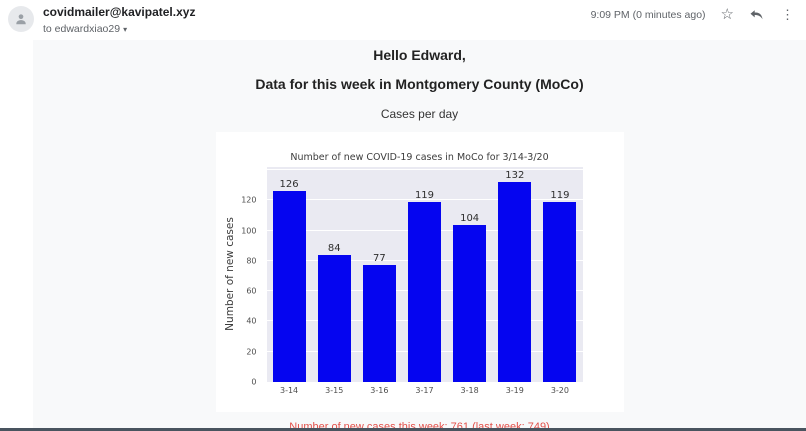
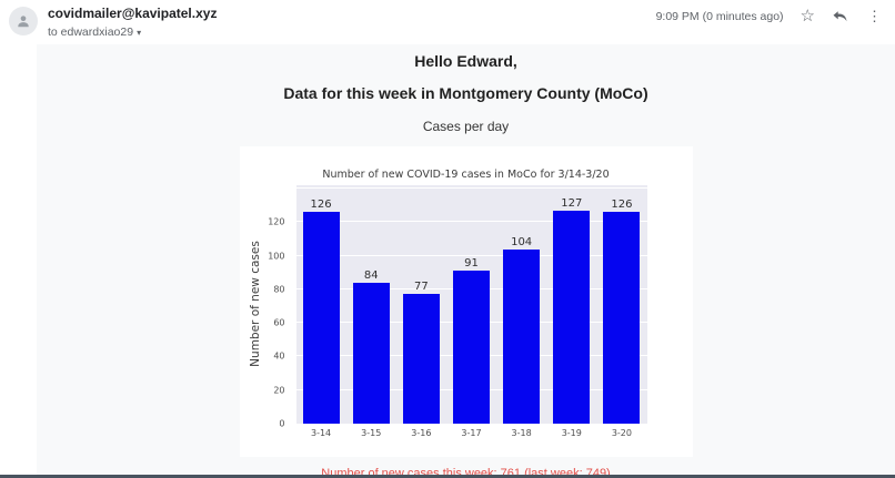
3-17: 119 -> 91
3-19: 132 -> 127
3-20: 119 -> 126
